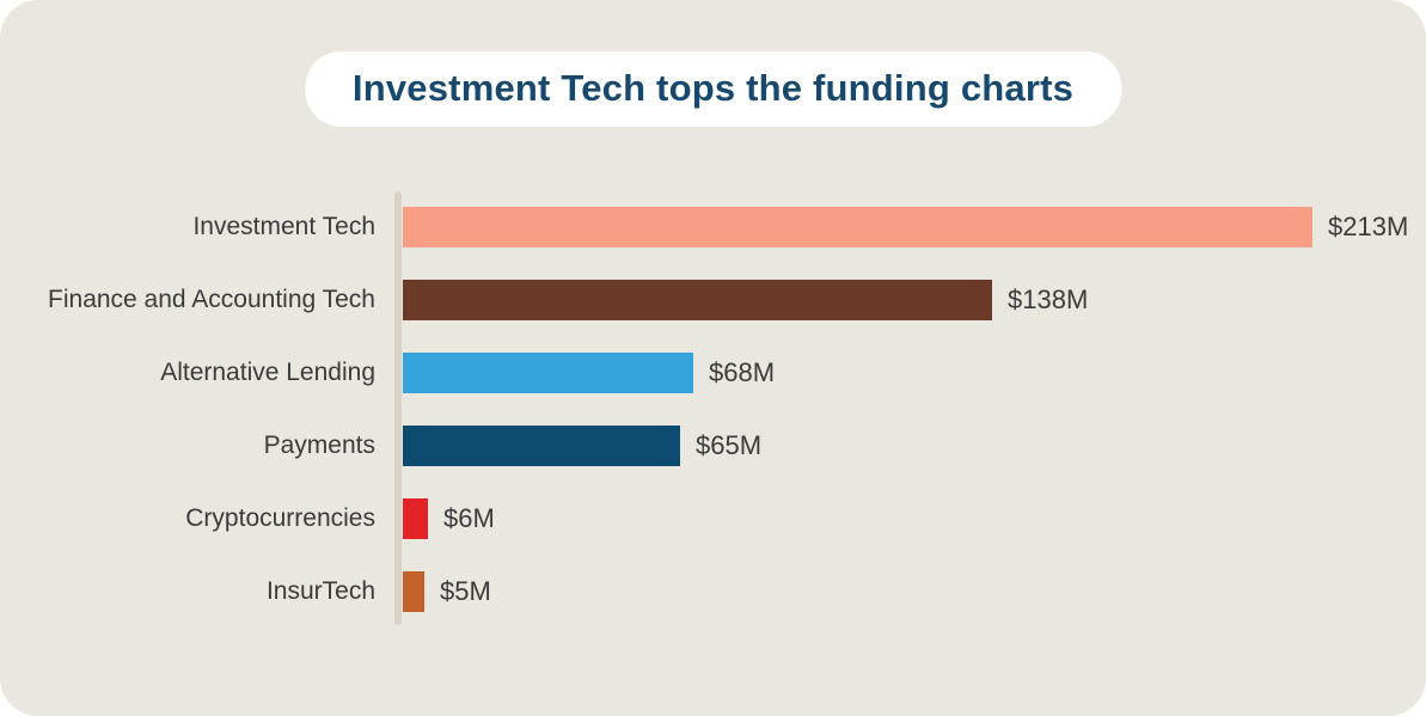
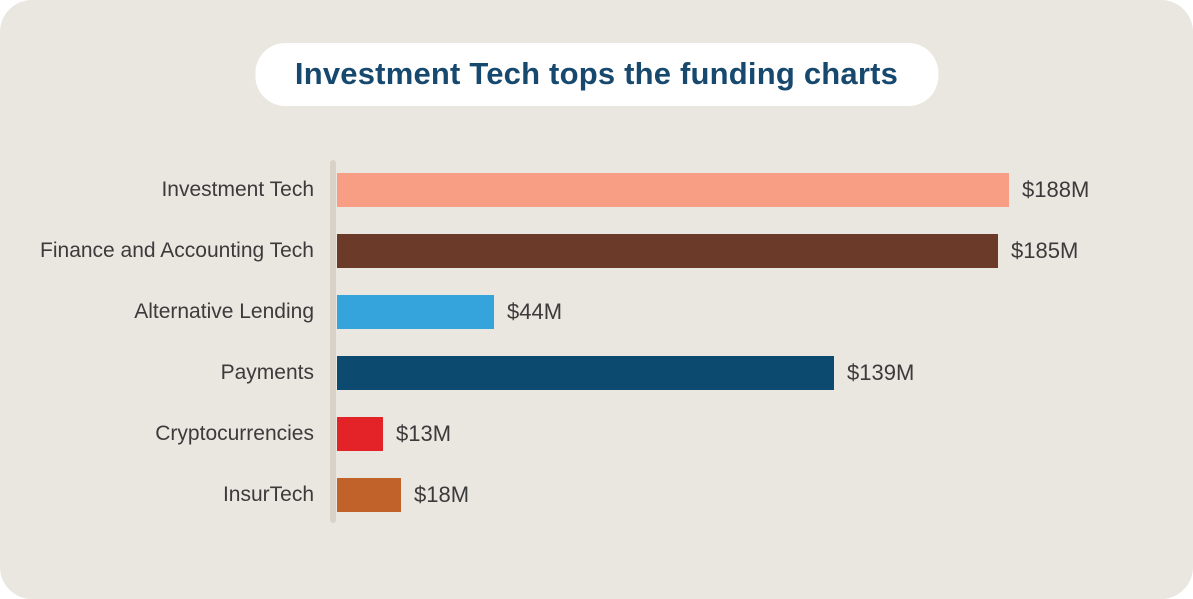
Investment Tech: $213M -> $188M
Finance and Accounting Tech: $138M -> $185M
Alternative Lending: $68M -> $44M
Payments: $65M -> $139M
Cryptocurrencies: $6M -> $13M
InsurTech: $5M -> $18M
